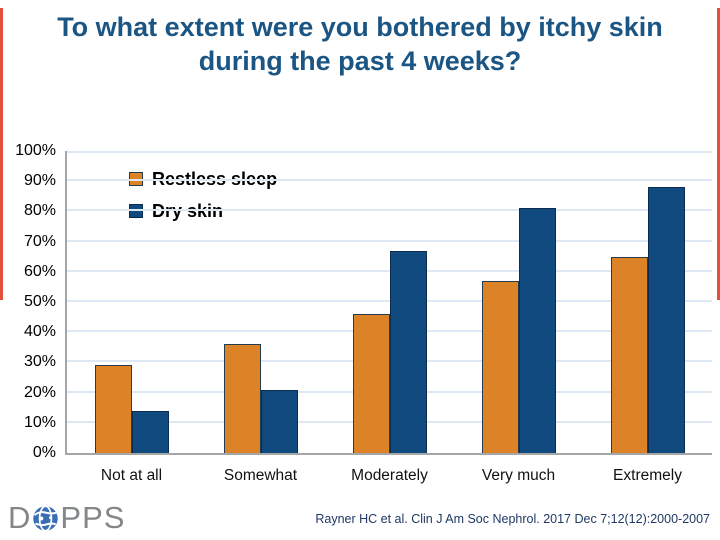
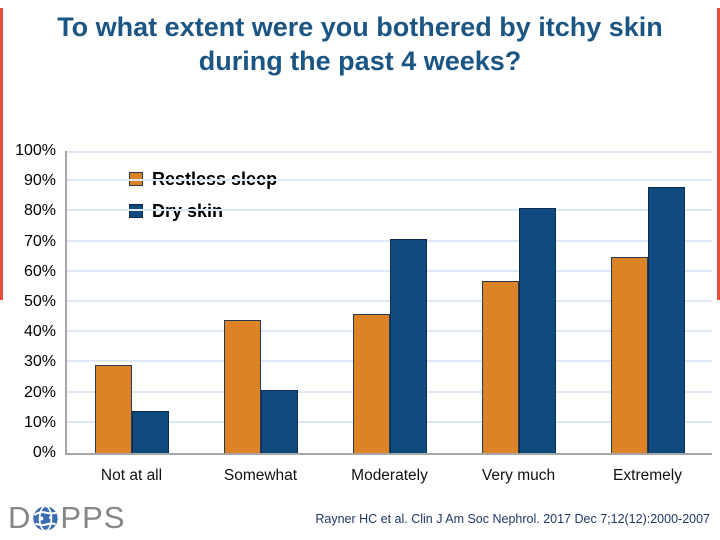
Restless sleep/Somewhat: 36% -> 44%
Dry skin/Moderately: 67% -> 71%
